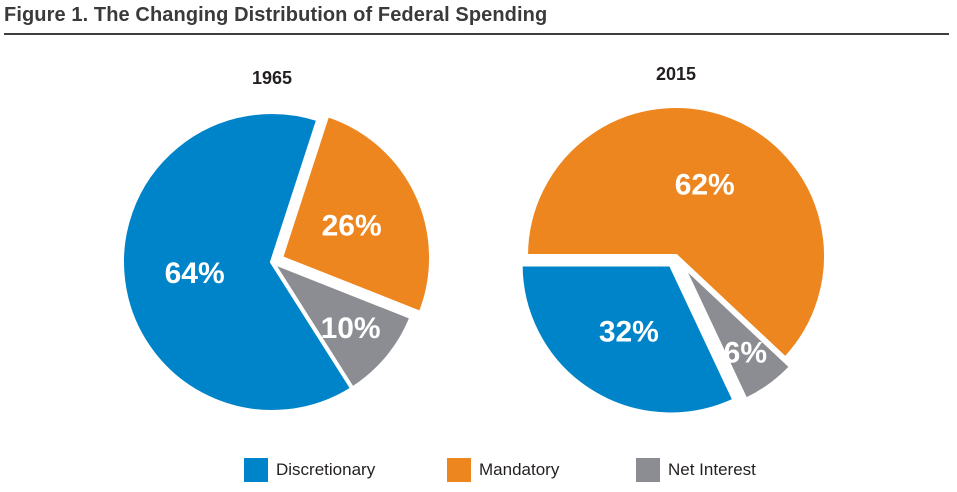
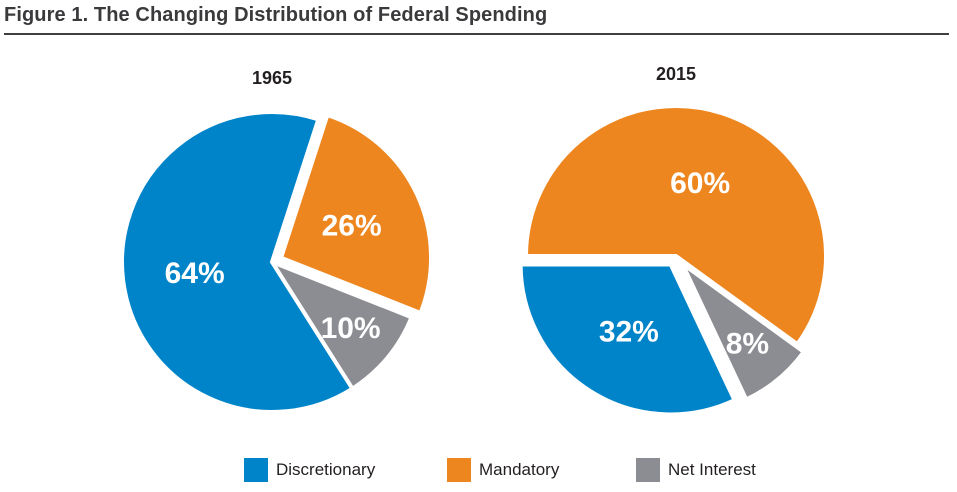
2015/Mandatory: 62% -> 60%
2015/Net Interest: 6% -> 8%
